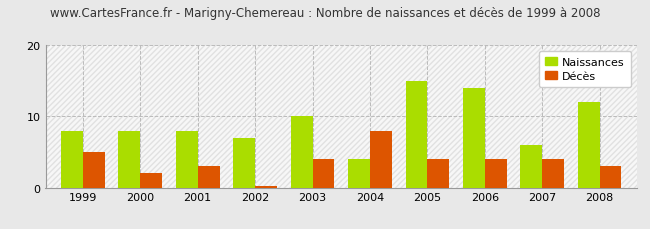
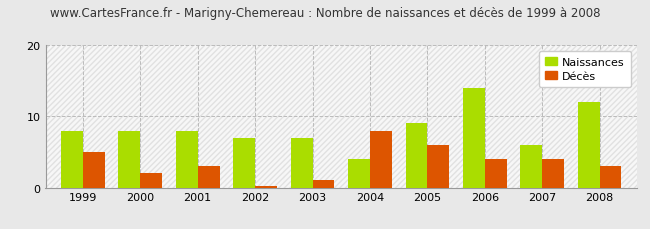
Naissances/2003: 10 -> 7
Décès/2003: 4.0 -> 1.0
Naissances/2005: 15 -> 9
Décès/2005: 4.0 -> 6.0
